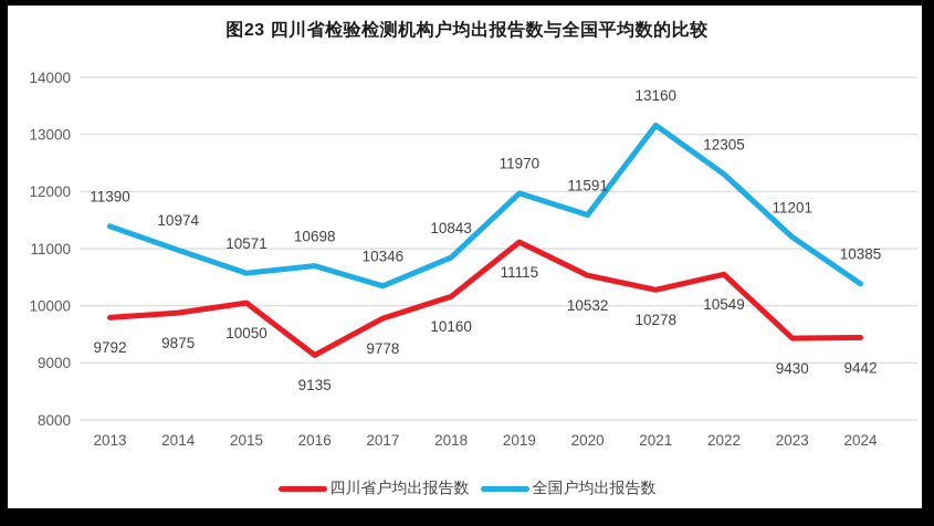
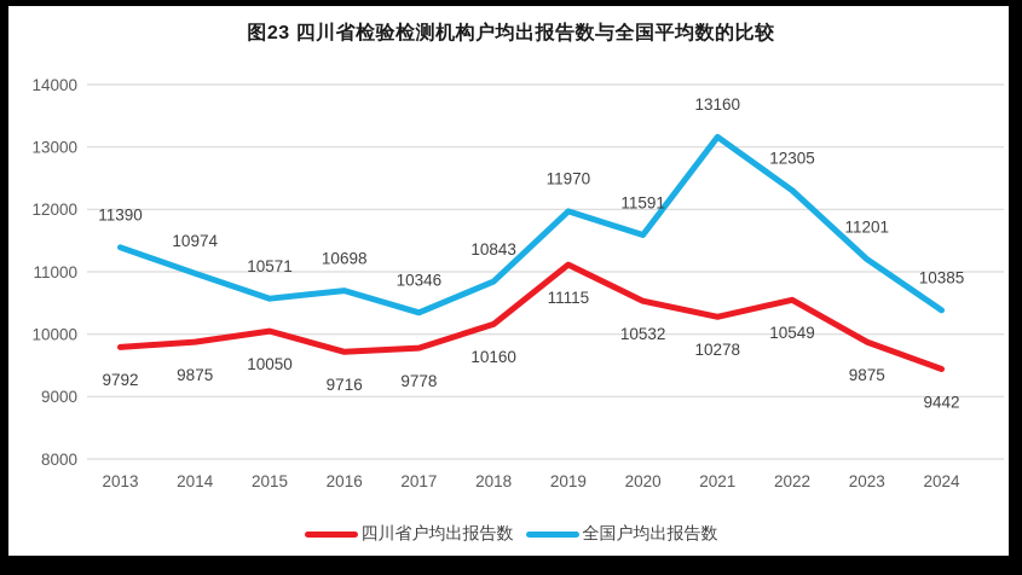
四川省户均出报告数/2016: 9135 -> 9716
四川省户均出报告数/2023: 9430 -> 9875
